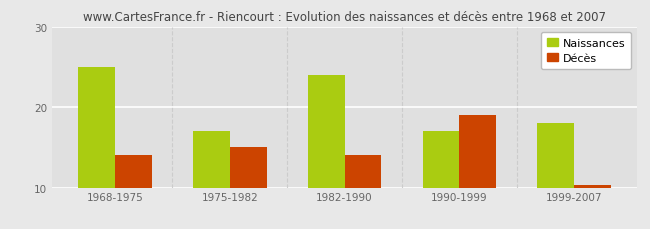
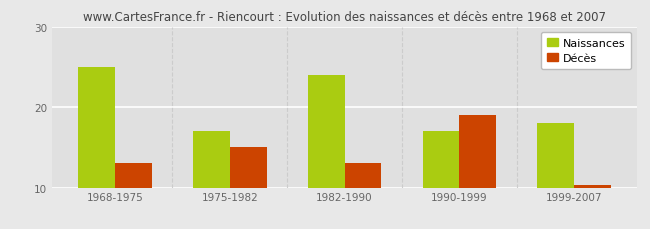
Décès/1968-1975: 14.0 -> 13.0
Décès/1982-1990: 14.0 -> 13.0
